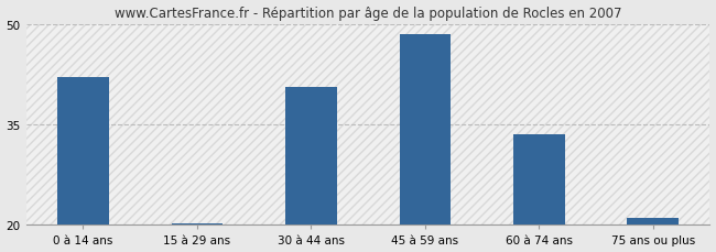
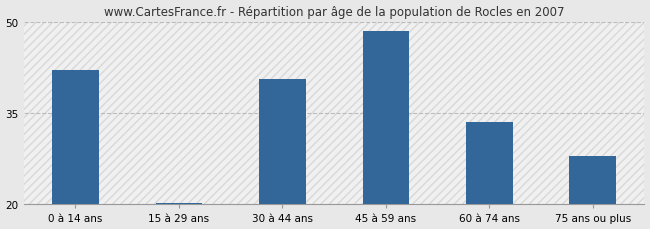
75 ans ou plus: 21.0 -> 28.0
